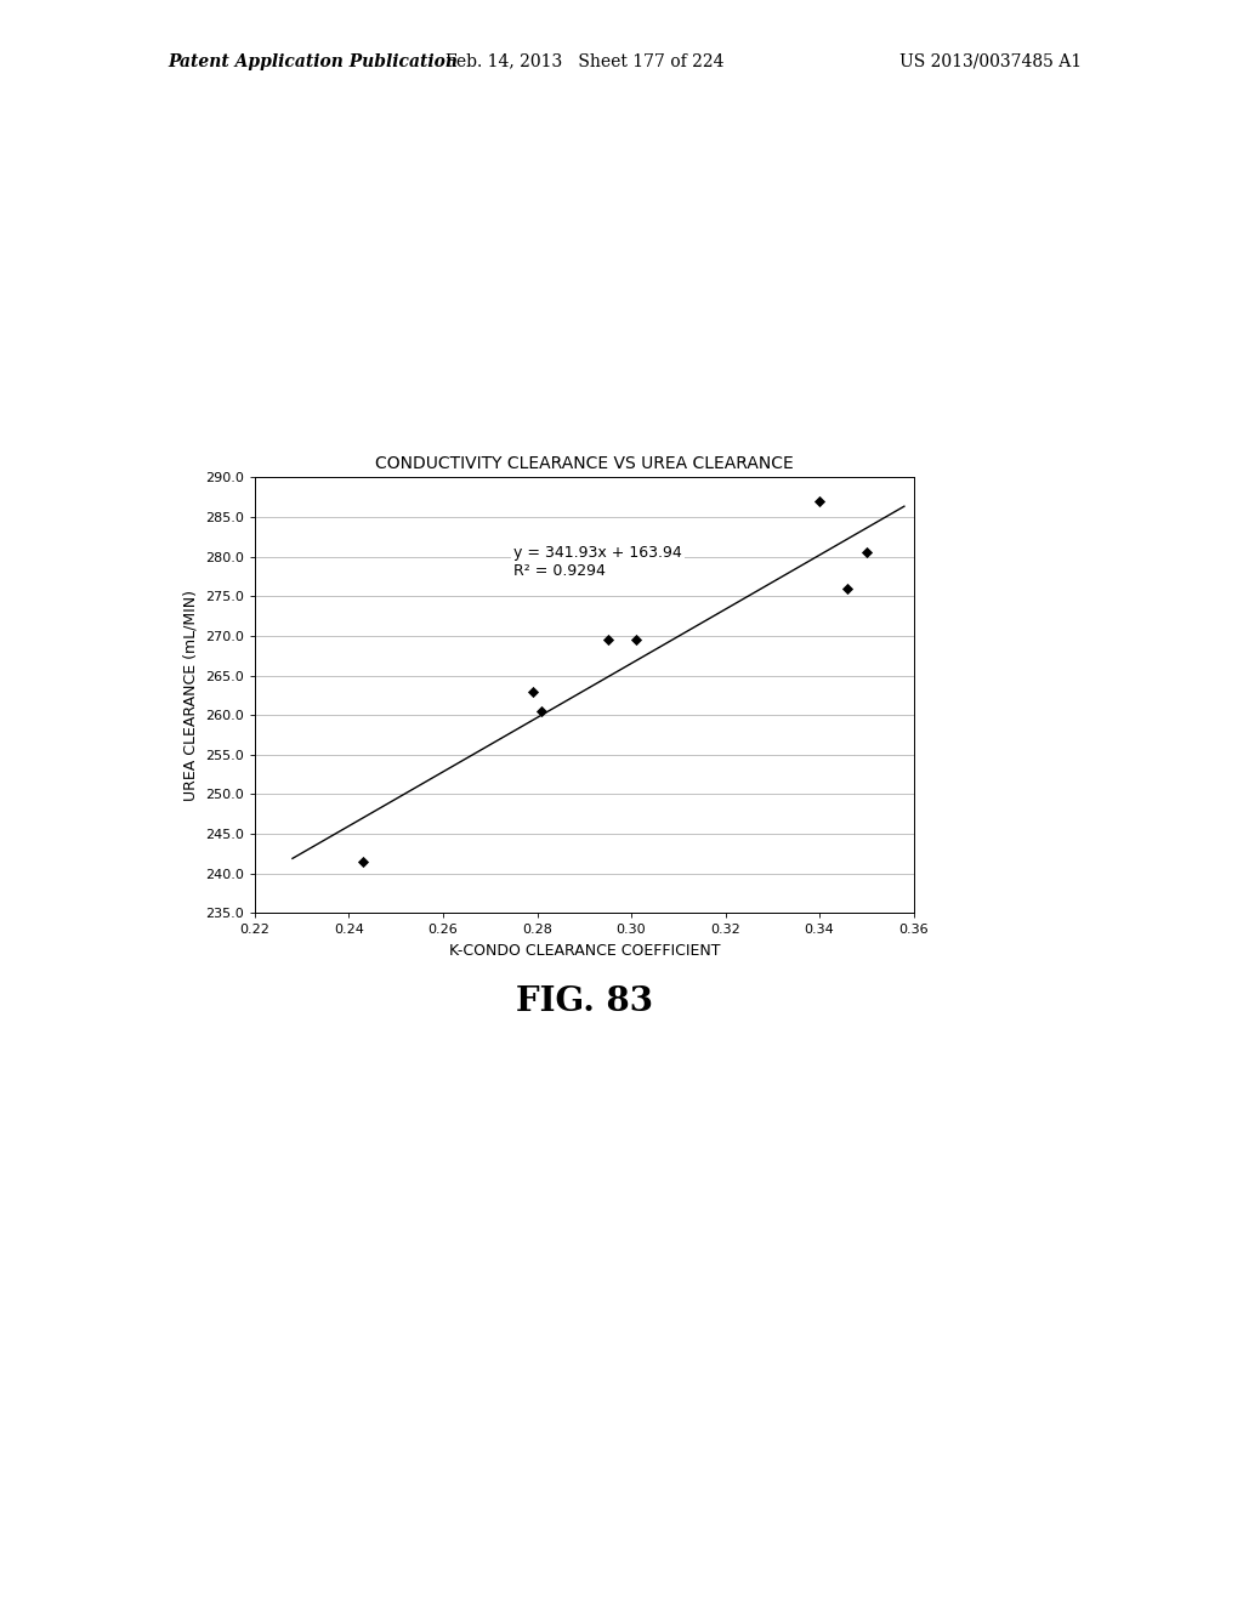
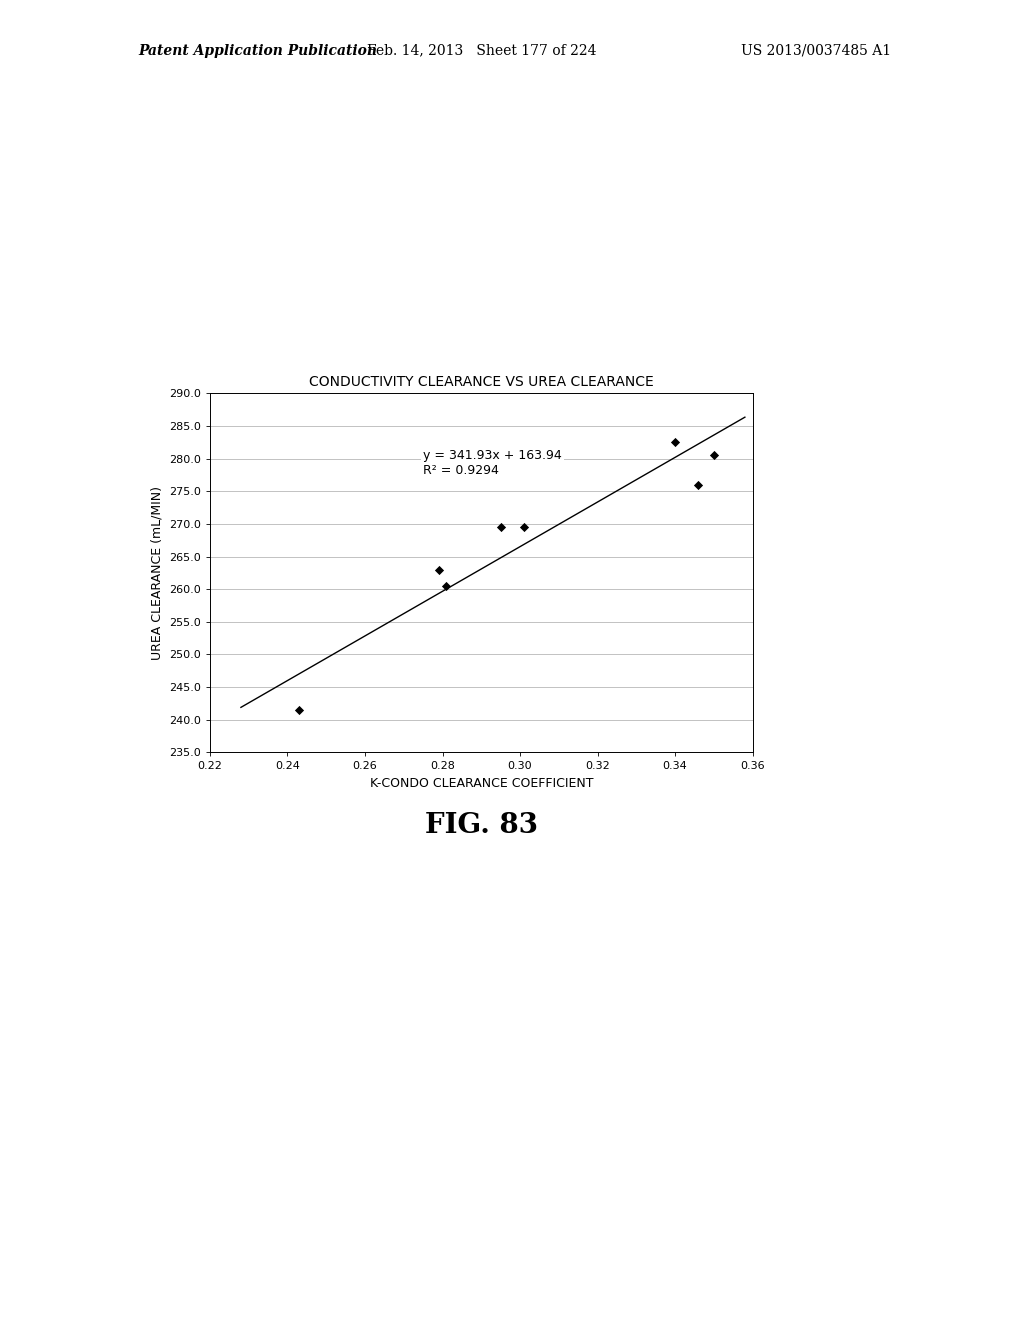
0.34: 287.0 -> 282.5
